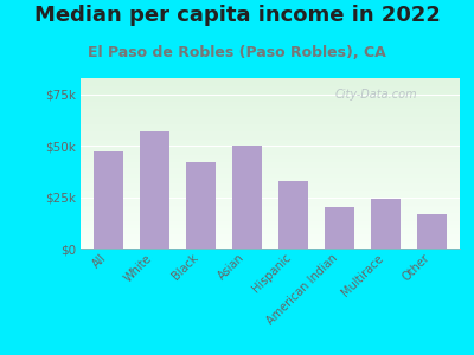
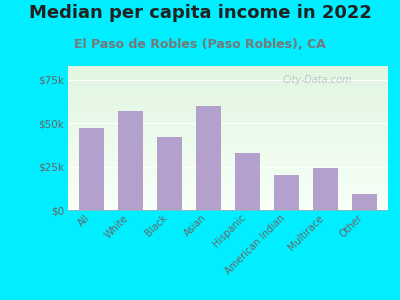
Asian: $50k -> $60k
Other: $17k -> $9k
